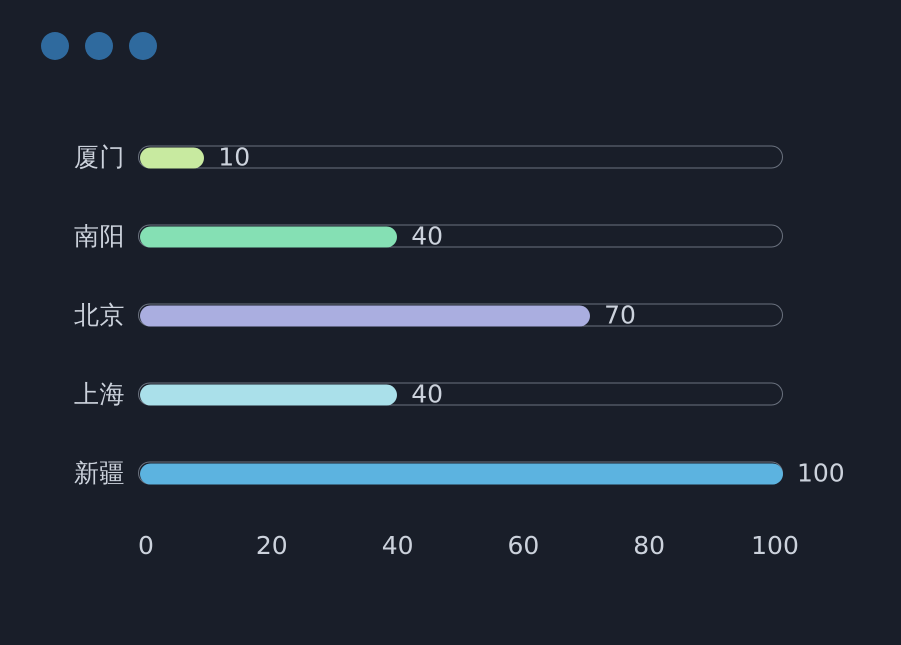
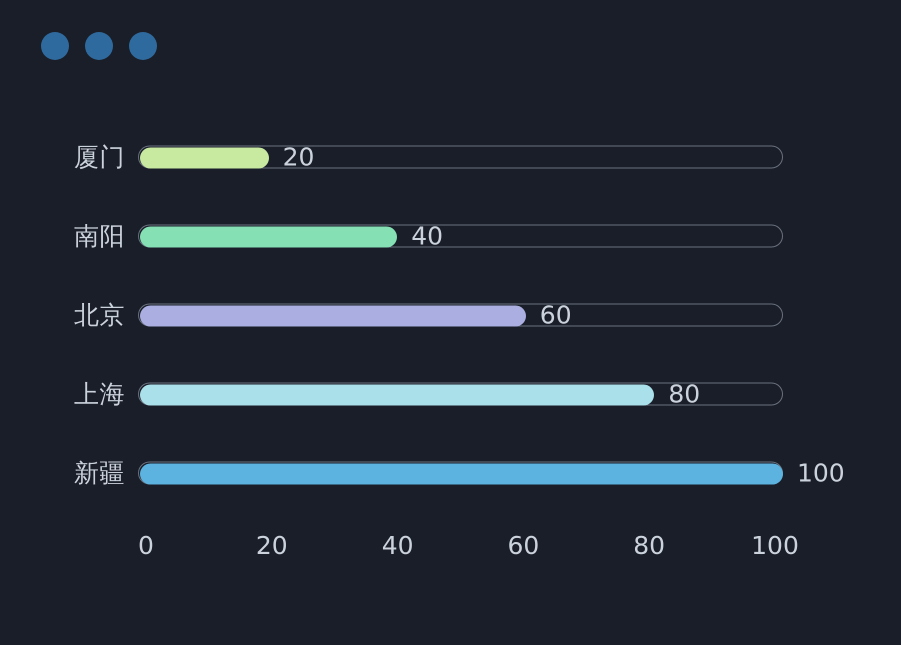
厦门: 10 -> 20
北京: 70 -> 60
上海: 40 -> 80
